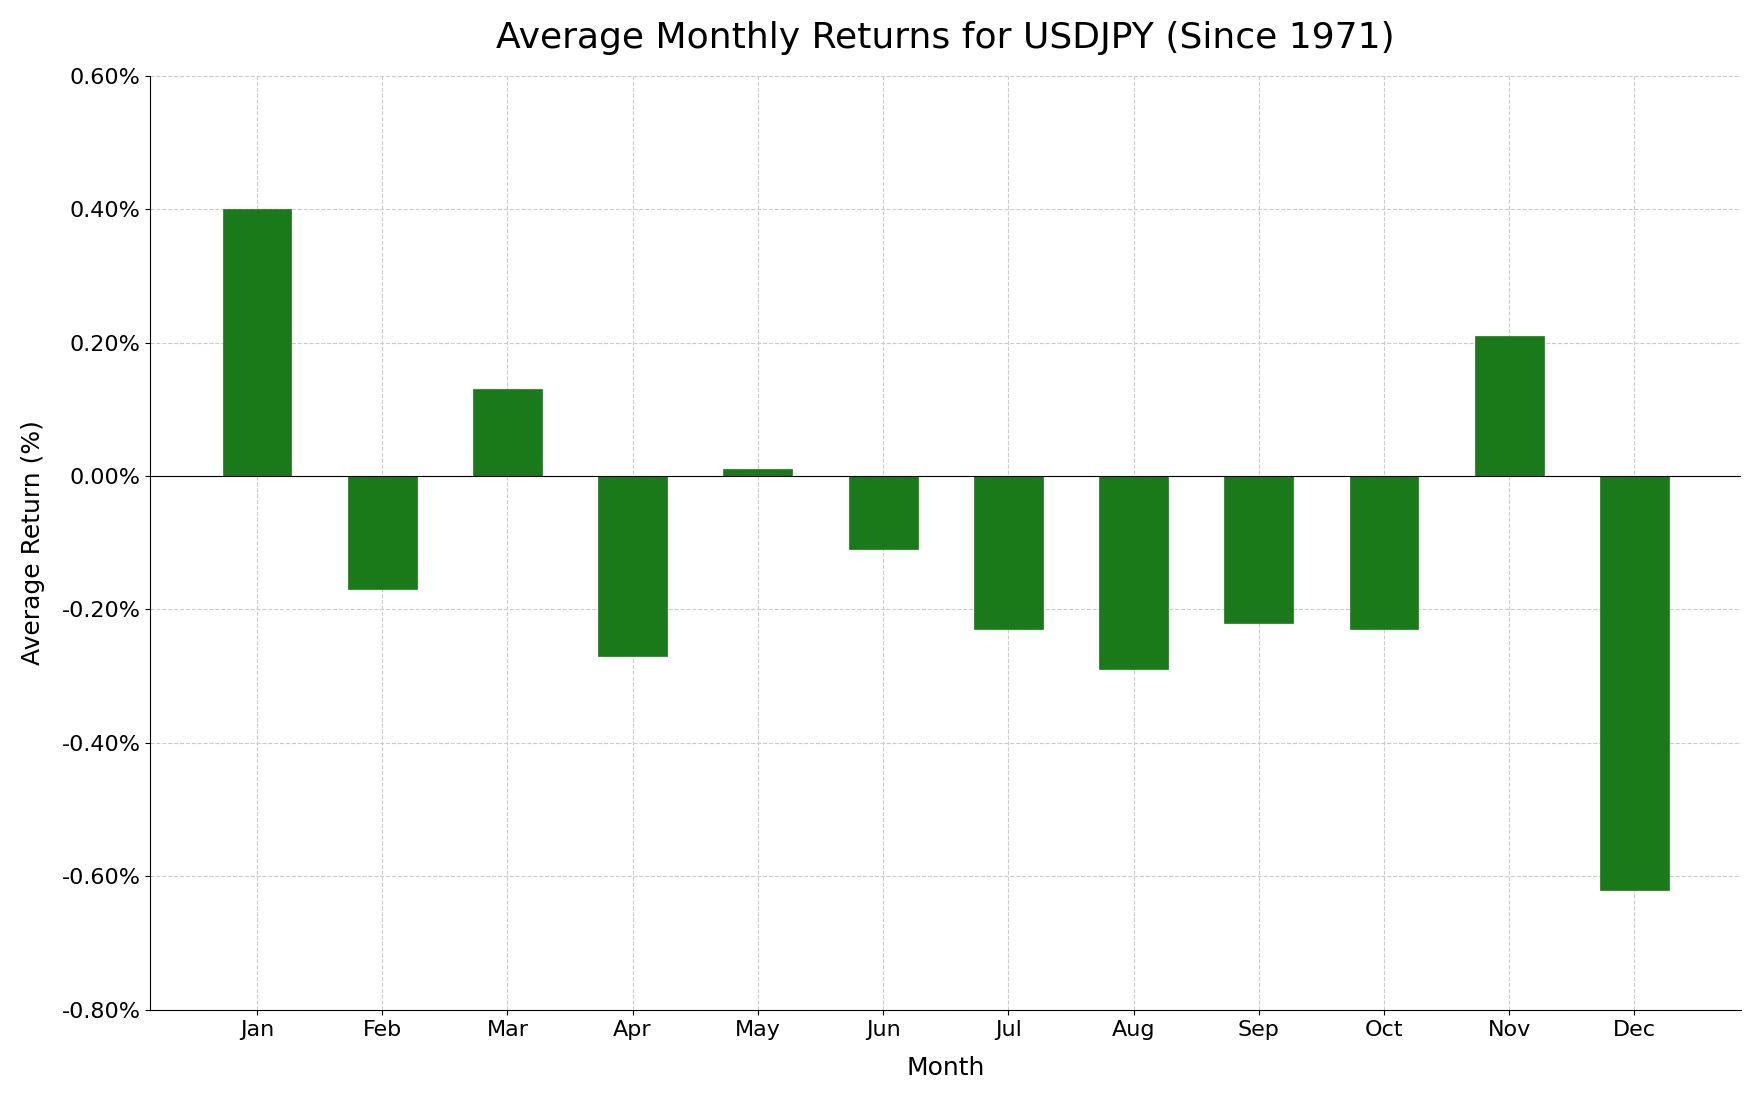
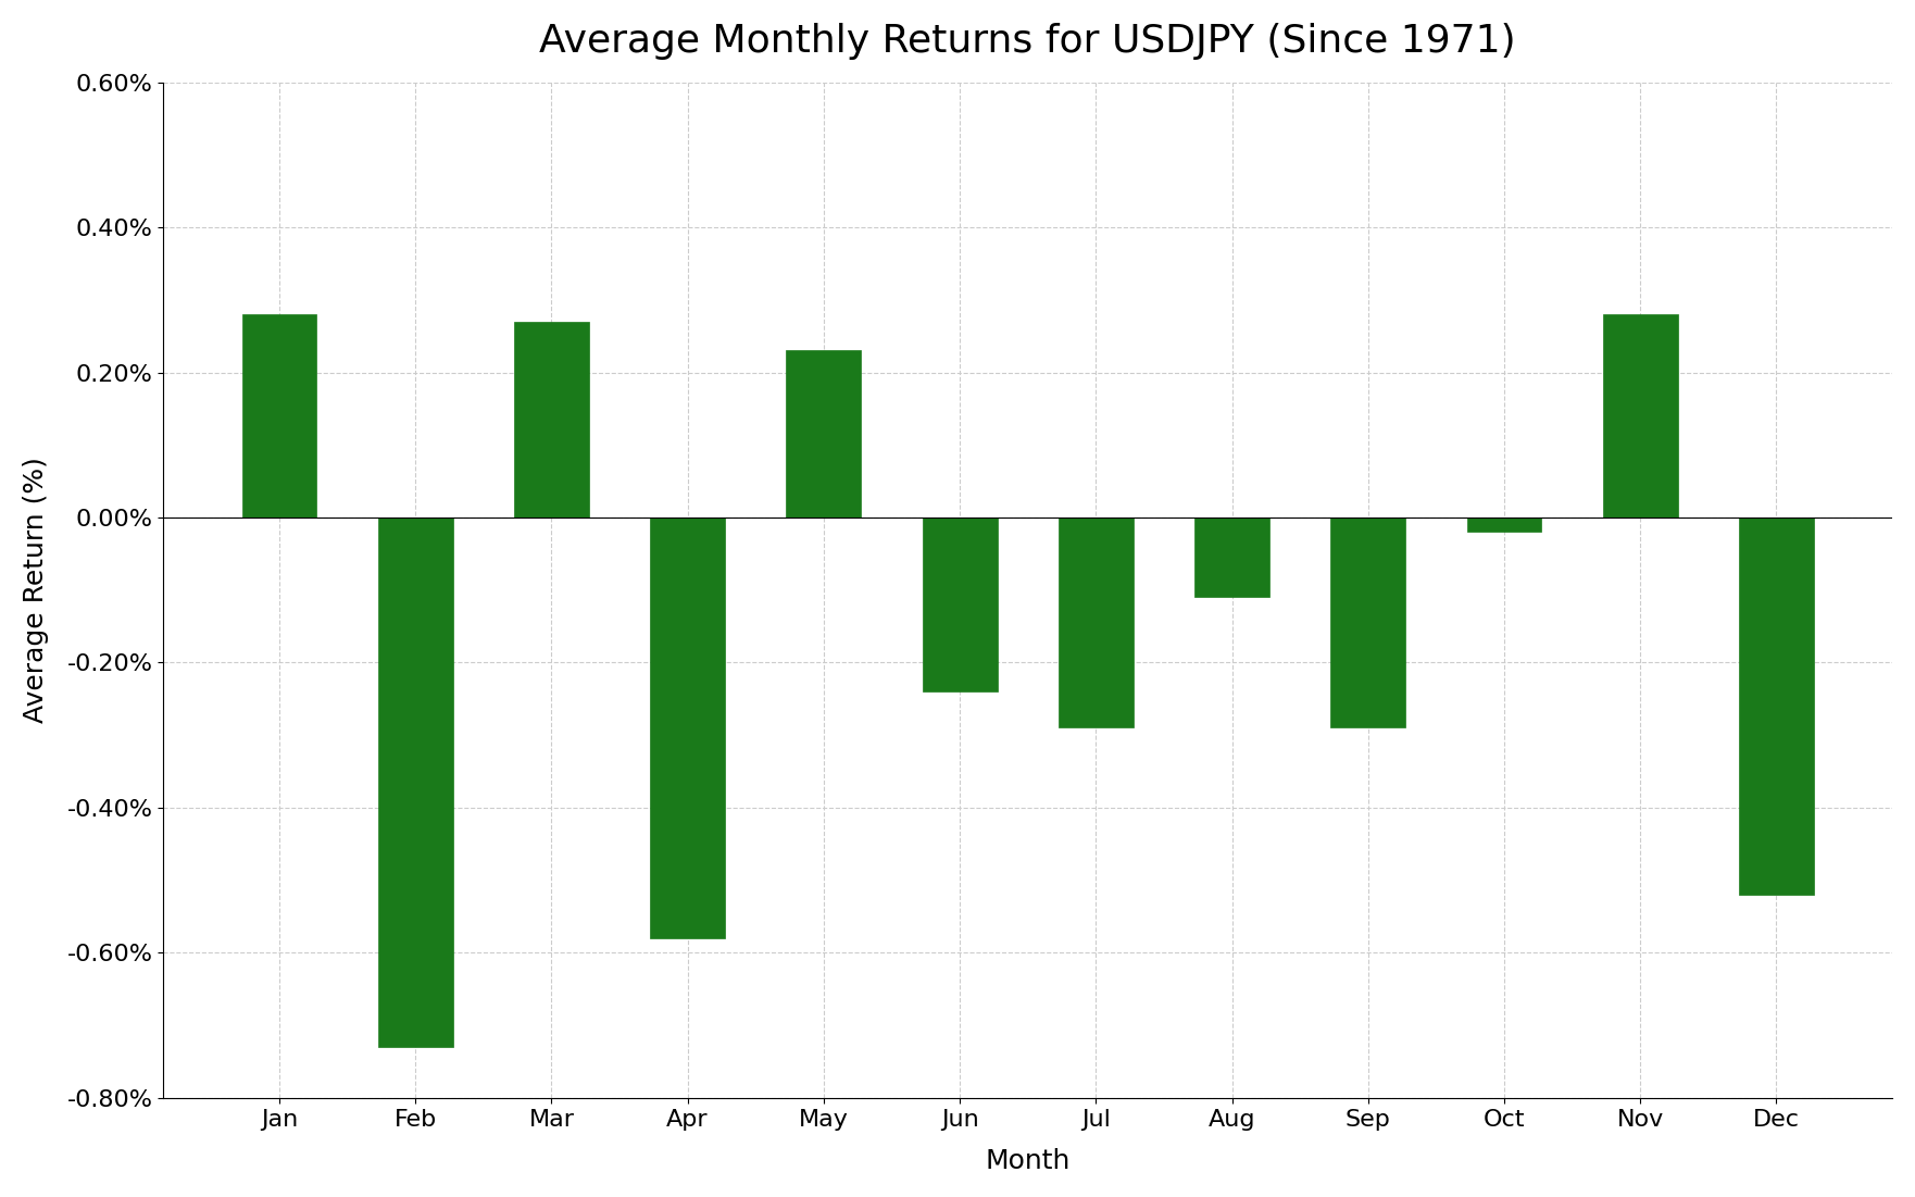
Jan: 0.40% -> 0.28%
Feb: -0.17% -> -0.73%
Mar: 0.13% -> 0.27%
Apr: -0.27% -> -0.58%
May: 0.01% -> 0.23%
Jun: -0.11% -> -0.24%
Jul: -0.23% -> -0.29%
Aug: -0.29% -> -0.11%
Sep: -0.22% -> -0.29%
Oct: -0.23% -> -0.02%
Nov: 0.21% -> 0.28%
Dec: -0.62% -> -0.52%
